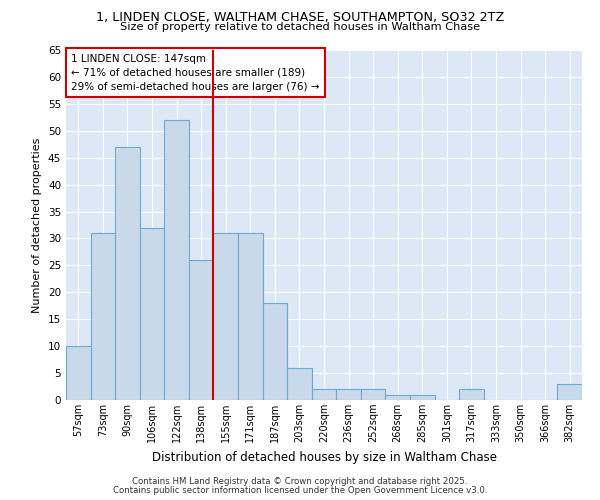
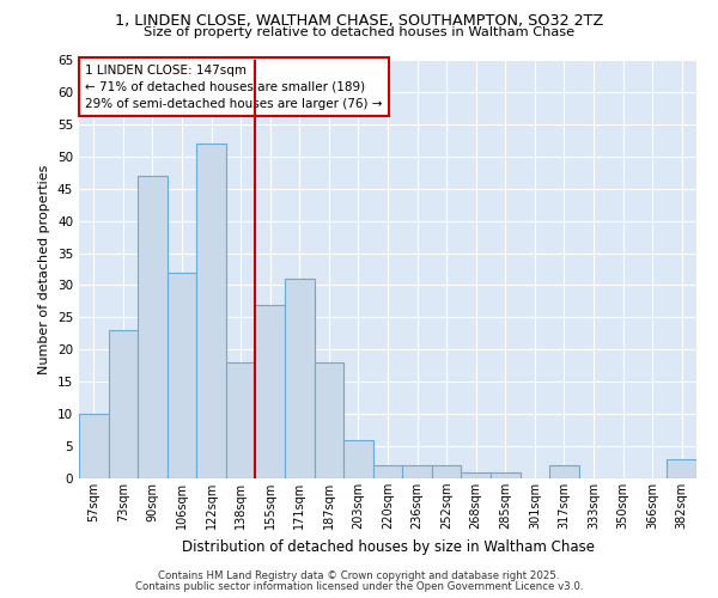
73sqm: 31 -> 23
138sqm: 26 -> 18
155sqm: 31 -> 27
